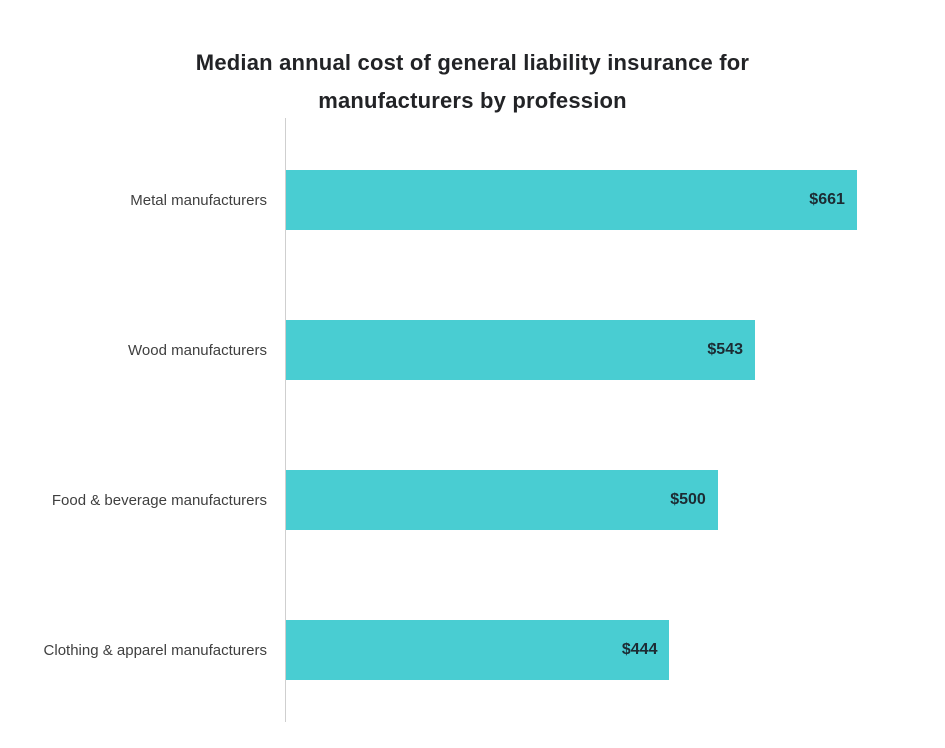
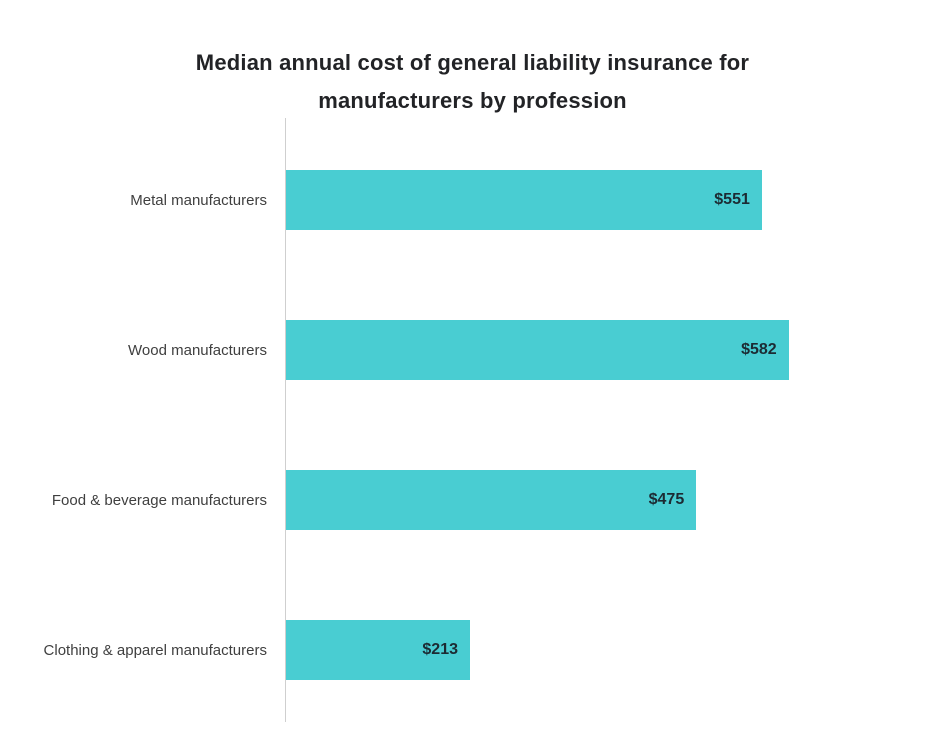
Metal manufacturers: $661 -> $551
Wood manufacturers: $543 -> $582
Food & beverage manufacturers: $500 -> $475
Clothing & apparel manufacturers: $444 -> $213
